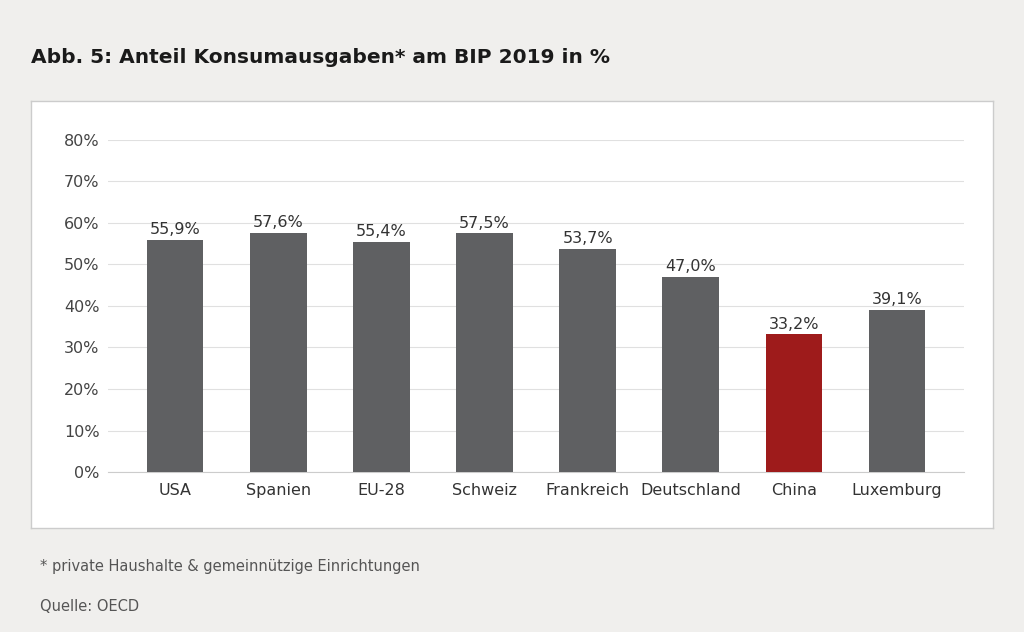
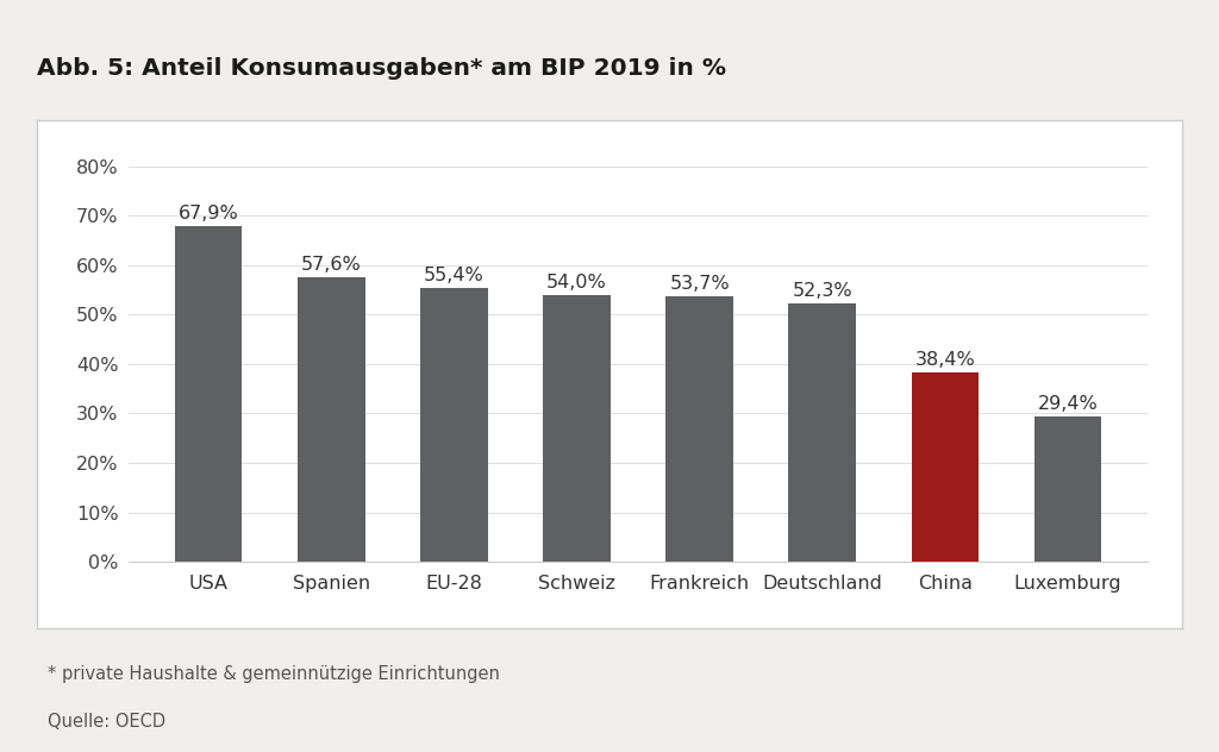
USA: 55,9% -> 67,9%
Schweiz: 57,5% -> 54,0%
Deutschland: 47,0% -> 52,3%
China: 33,2% -> 38,4%
Luxemburg: 39,1% -> 29,4%
